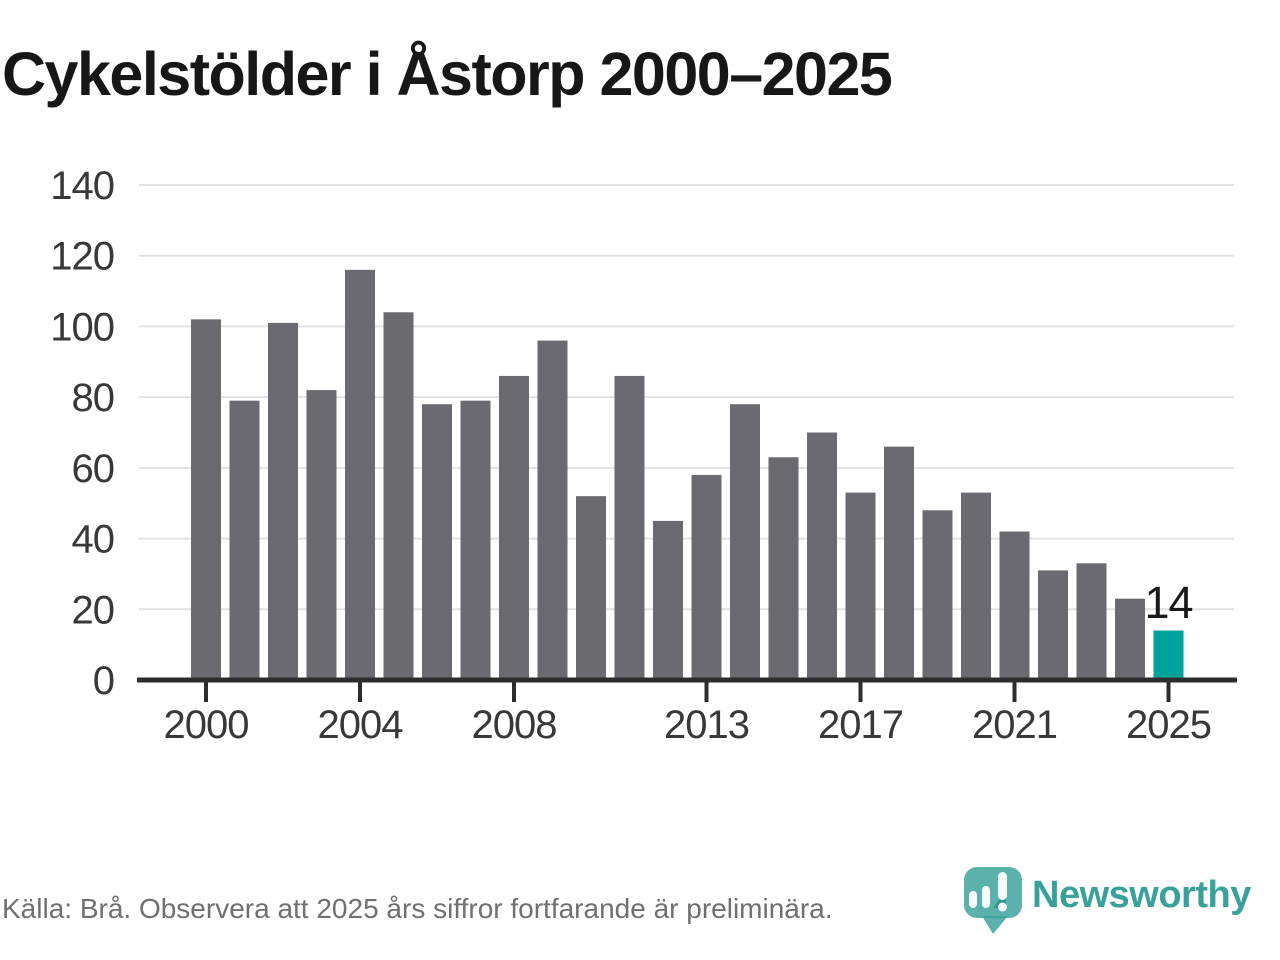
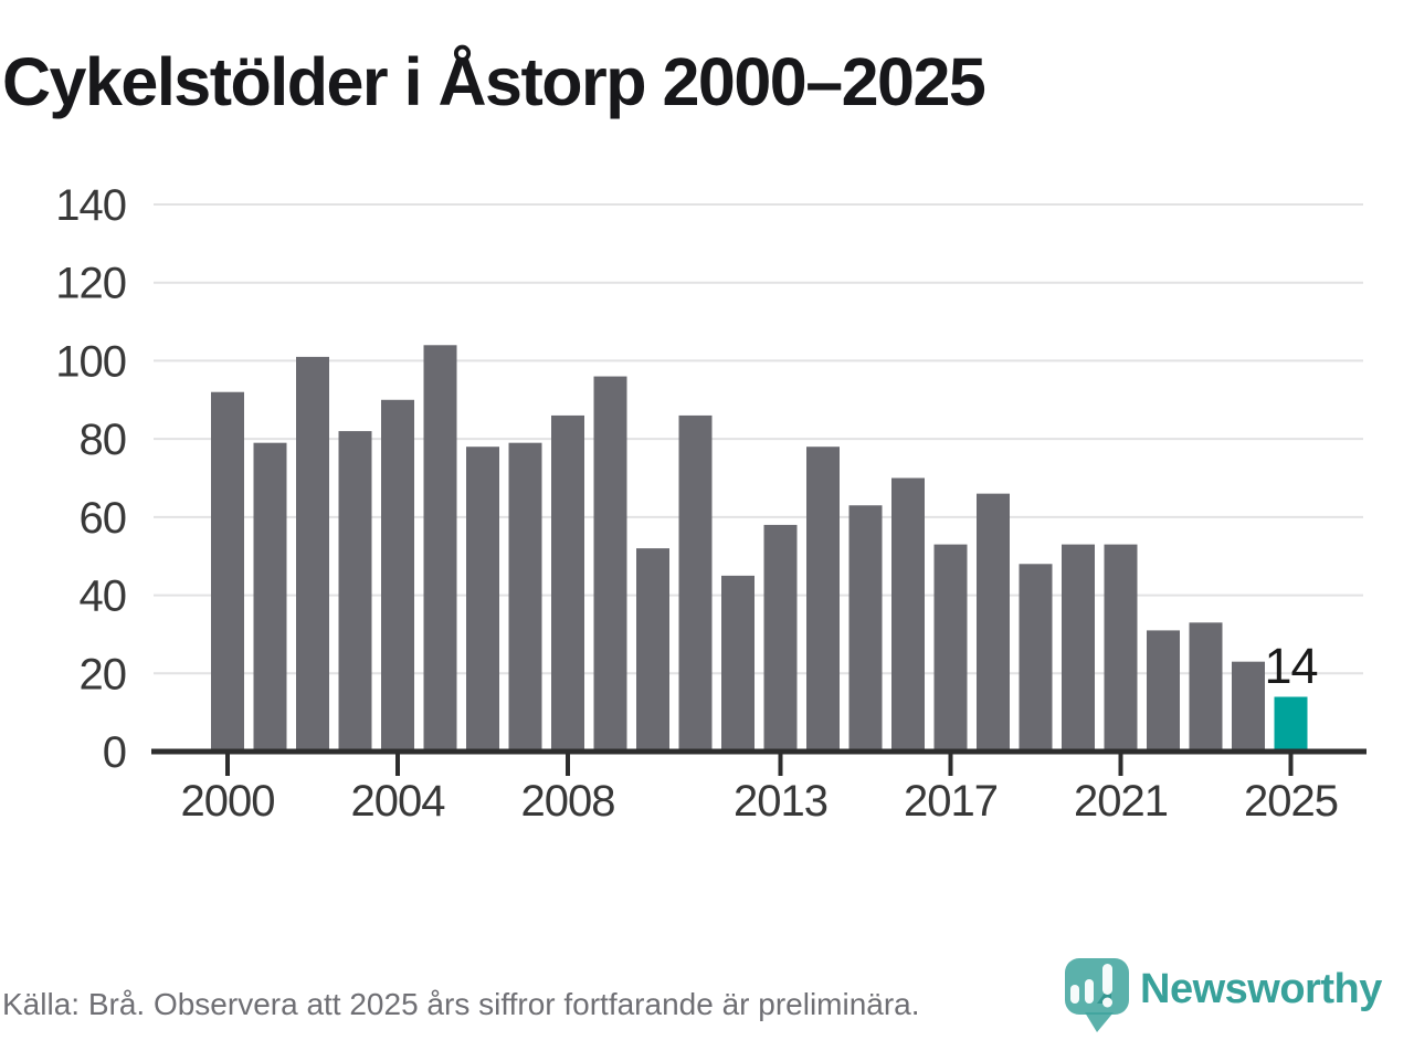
2000: 102 -> 92
2004: 116 -> 90
2021: 42 -> 53
